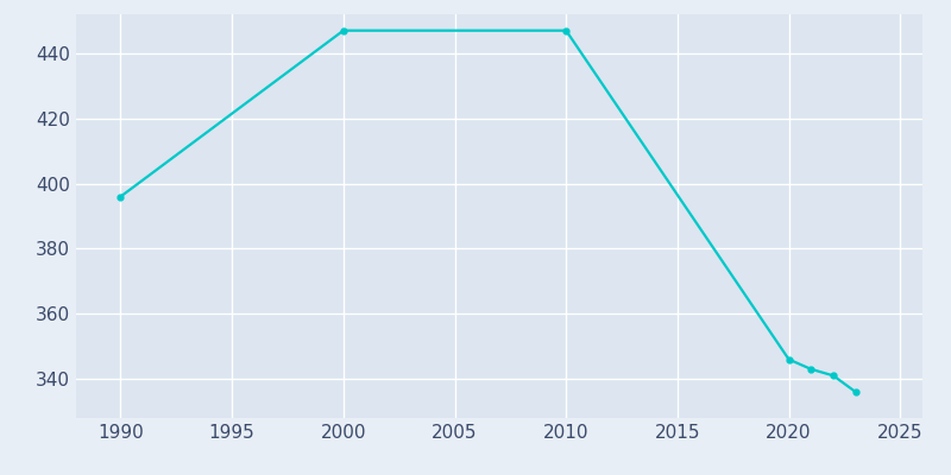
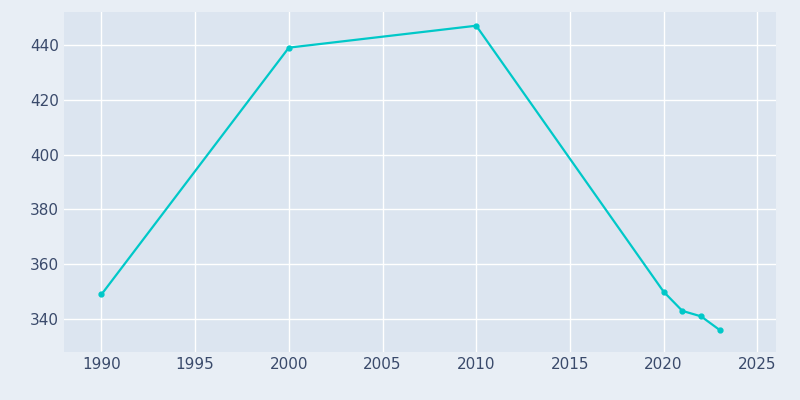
1990: 396 -> 349
2000: 447 -> 439
2020: 346 -> 350
